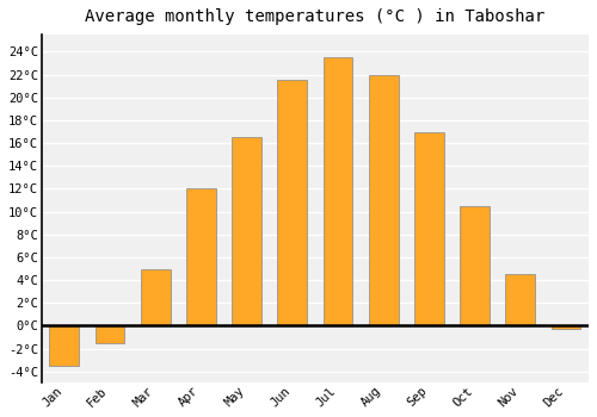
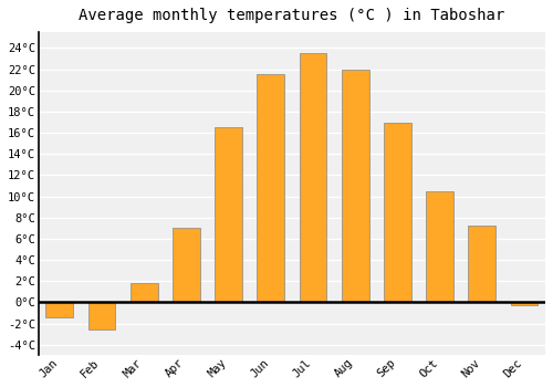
Jan: -3.5°C -> -1.4°C
Feb: -1.5°C -> -2.6°C
Mar: 5.0°C -> 1.8°C
Apr: 12.0°C -> 7.0°C
Nov: 4.5°C -> 7.2°C
